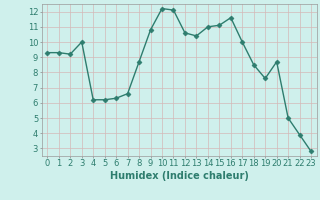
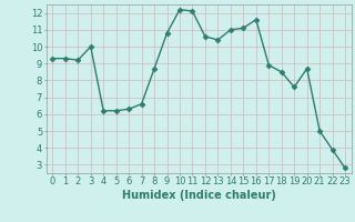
17: 10.0 -> 8.9
